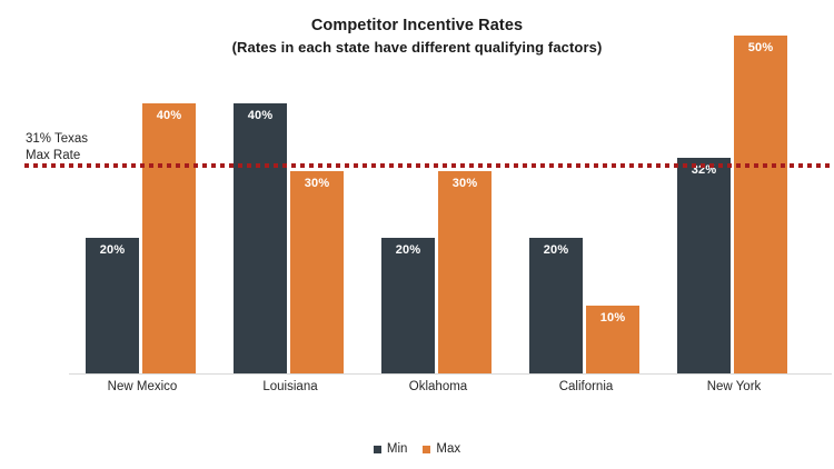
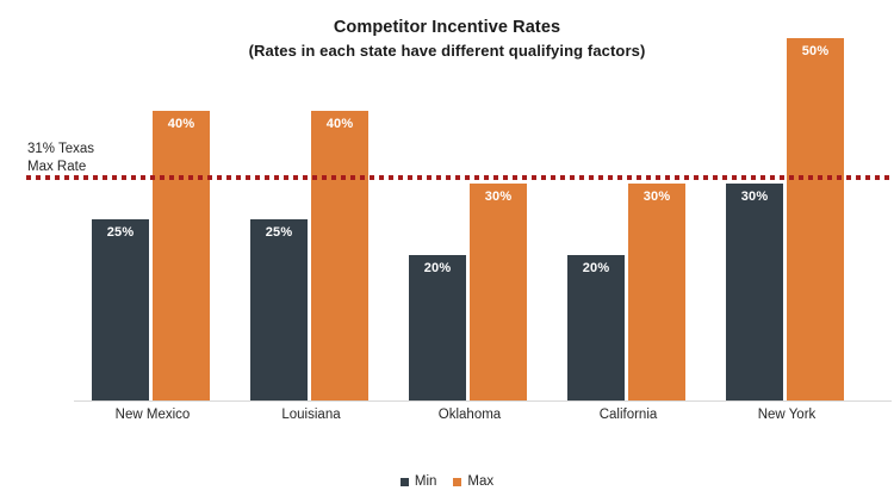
Min/New Mexico: 20% -> 25%
Min/Louisiana: 40% -> 25%
Max/Louisiana: 30% -> 40%
Max/California: 10% -> 30%
Min/New York: 32% -> 30%
